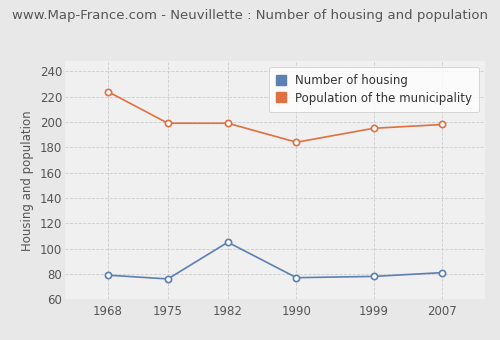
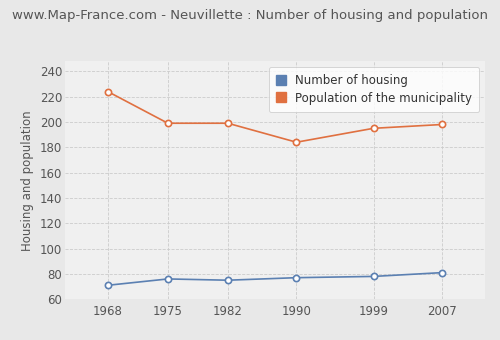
Number of housing/1968: 79 -> 71
Number of housing/1982: 105 -> 75
